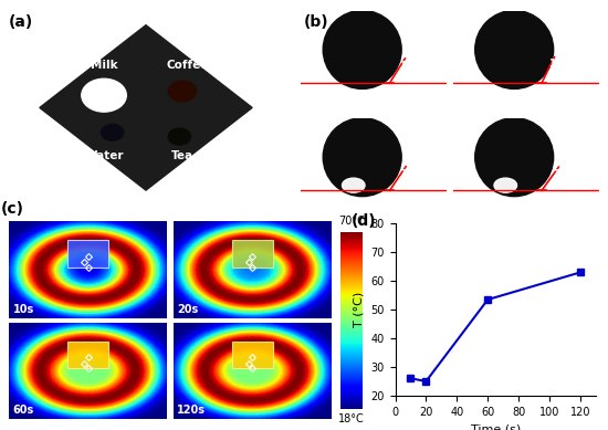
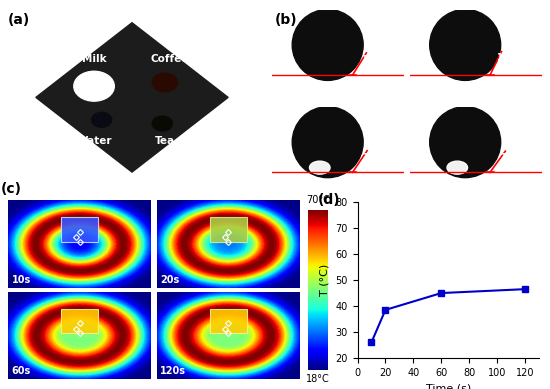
20: 25.0 -> 38.5
60: 53.5 -> 45.0
120: 63.0 -> 46.5
